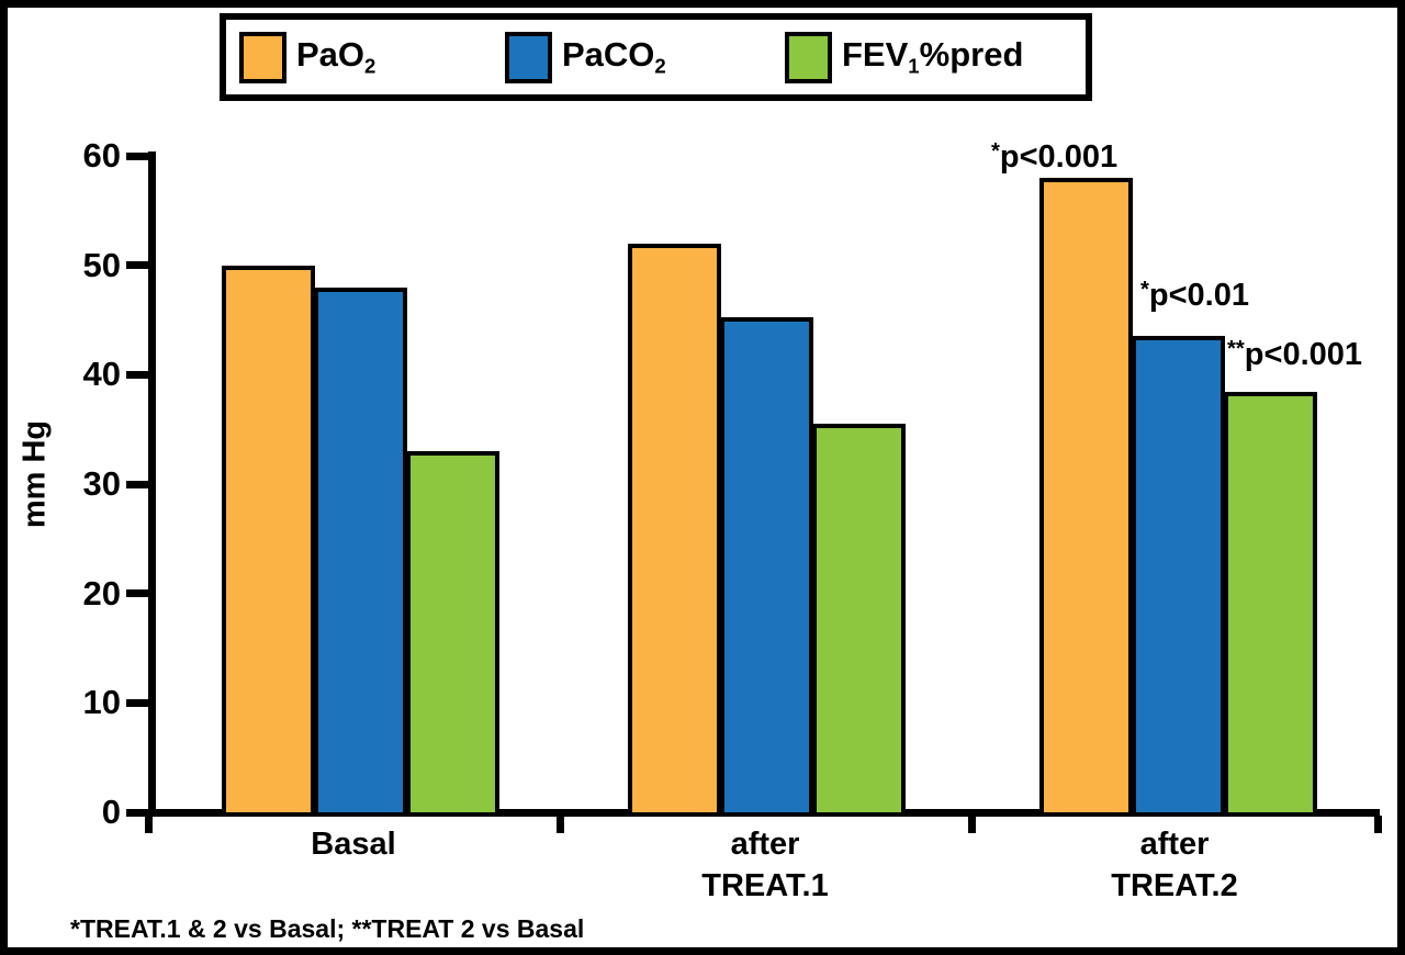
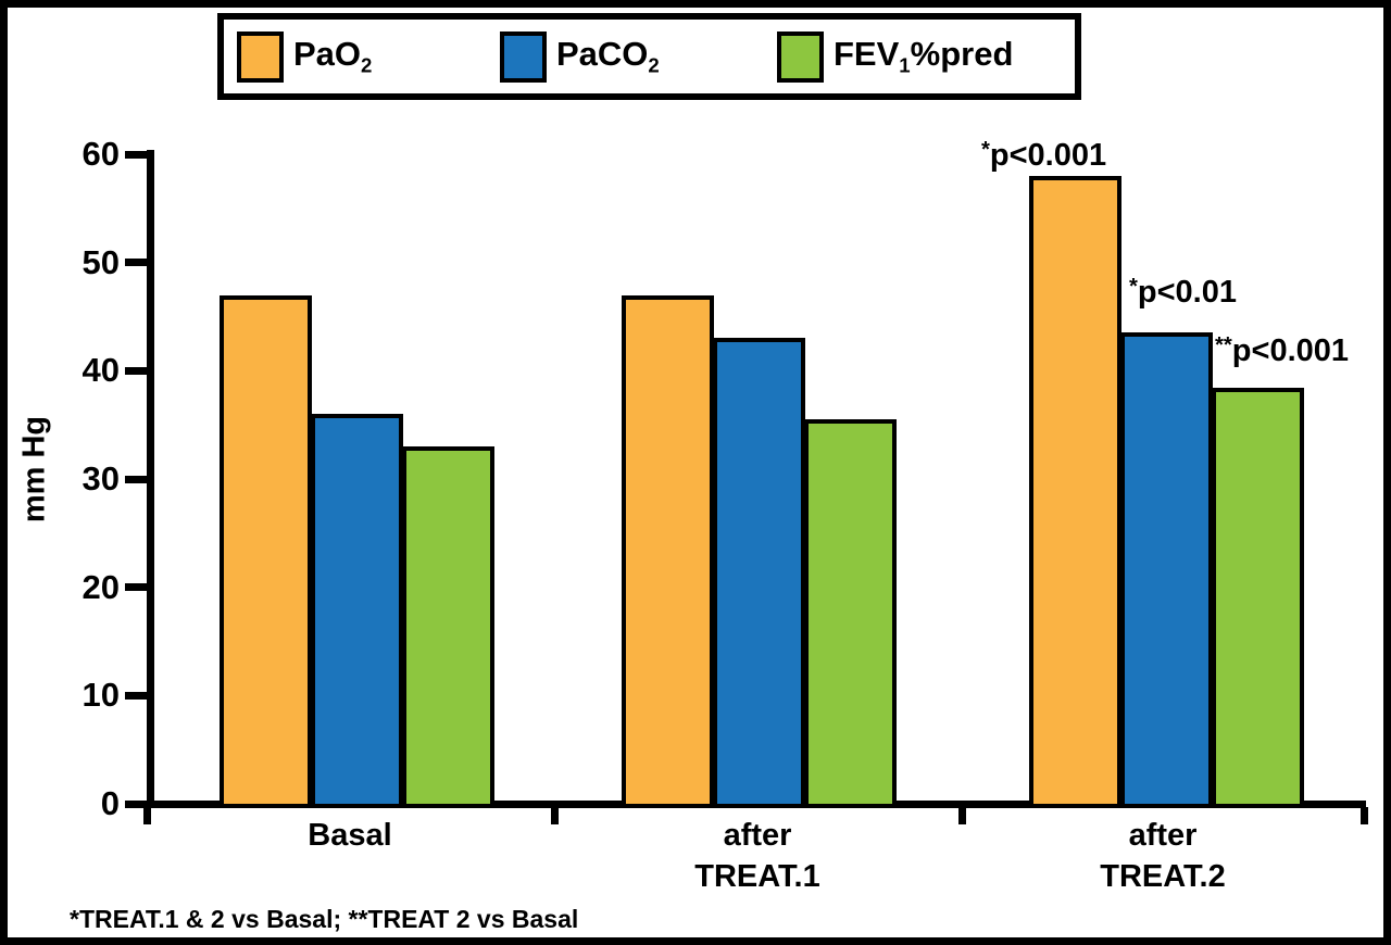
PaO2/Basal: 50 -> 47
PaCO2/Basal: 48 -> 36
PaO2/after TREAT.1: 52 -> 47
PaCO2/after TREAT.1: 45 -> 43
